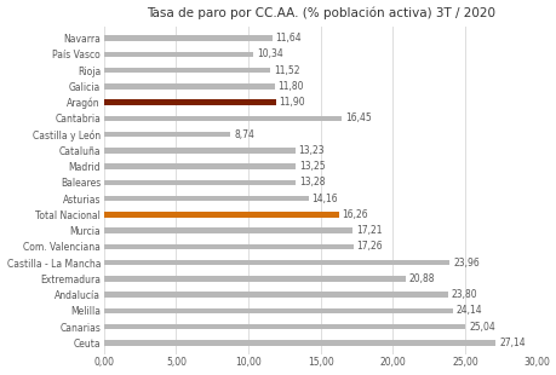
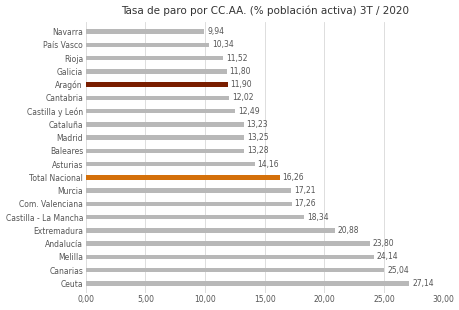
Navarra: 11,64 -> 9,94
Cantabria: 16,45 -> 12,02
Castilla y León: 8,74 -> 12,49
Castilla - La Mancha: 23,96 -> 18,34
